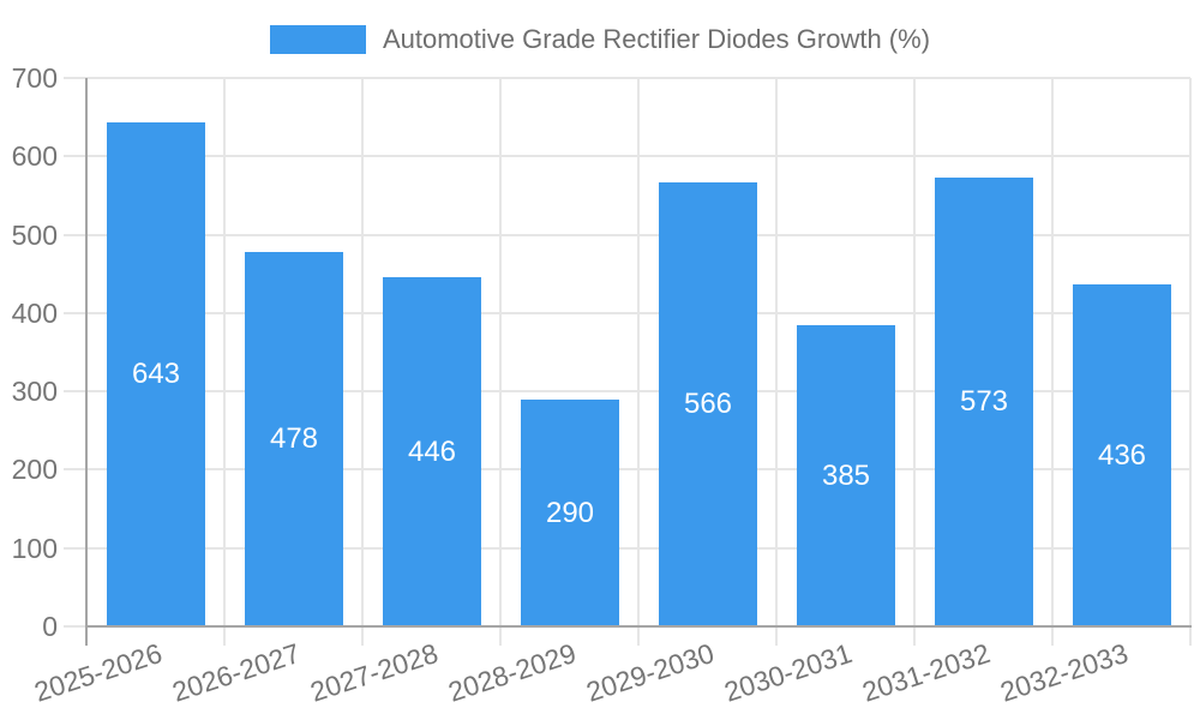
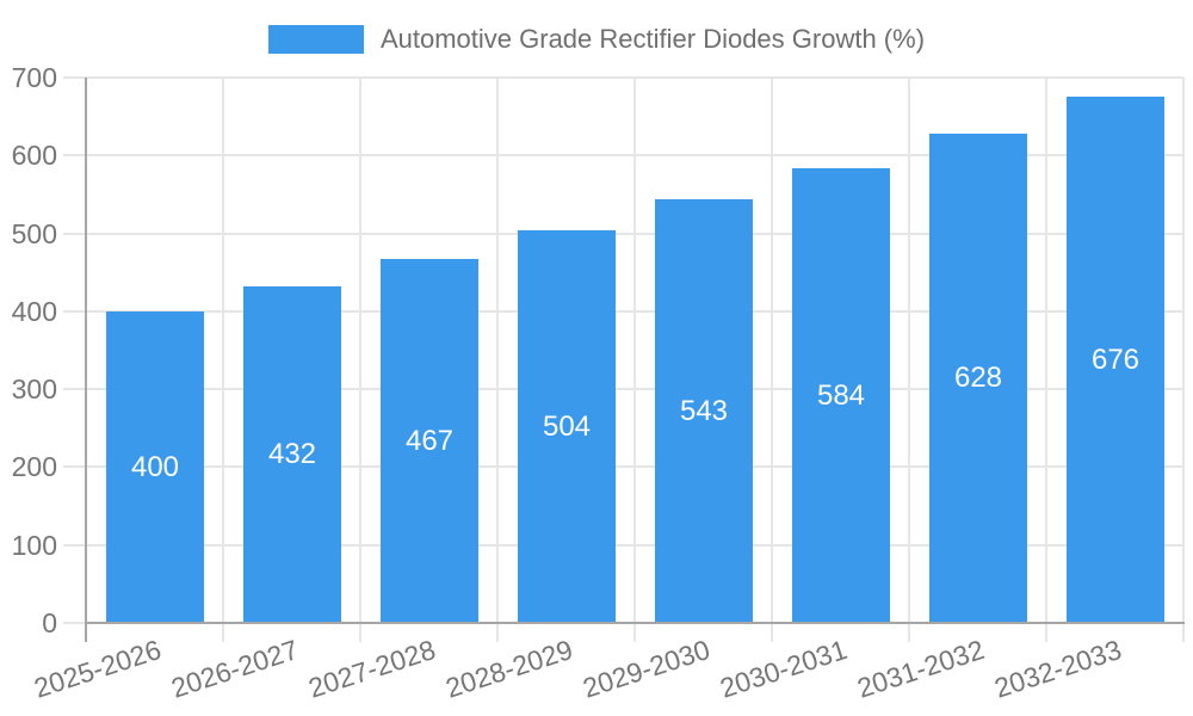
2025-2026: 643 -> 400
2026-2027: 478 -> 432
2027-2028: 446 -> 467
2028-2029: 290 -> 504
2029-2030: 566 -> 543
2030-2031: 385 -> 584
2031-2032: 573 -> 628
2032-2033: 436 -> 676
